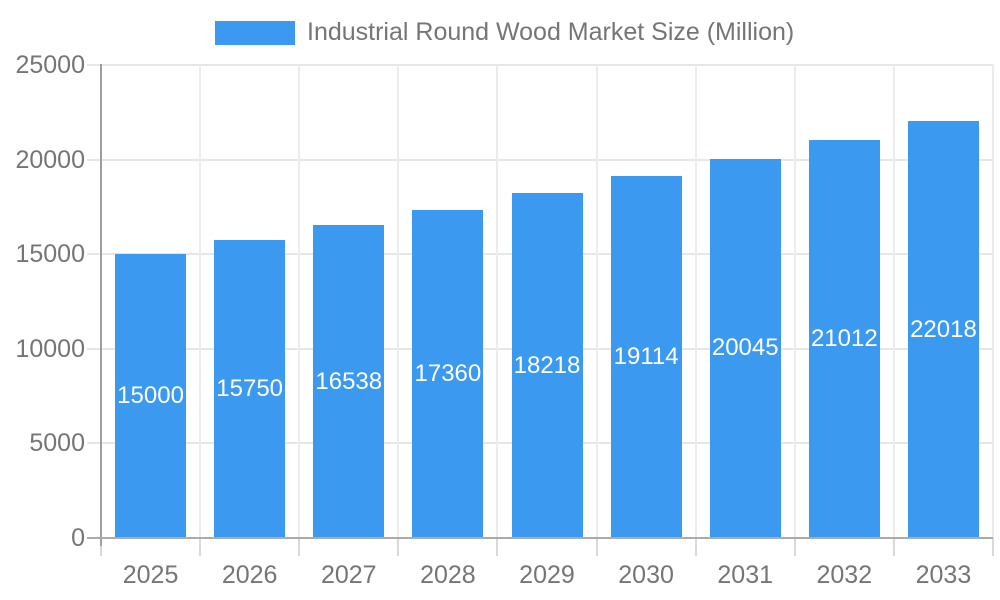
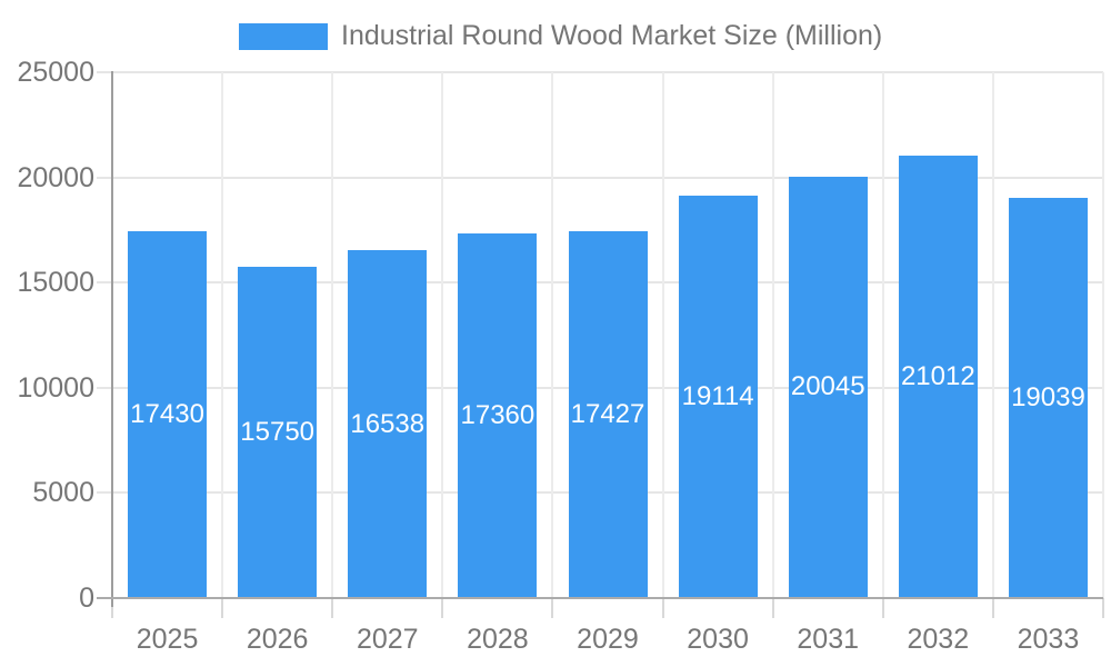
2025: 15000 -> 17430
2029: 18218 -> 17427
2033: 22018 -> 19039
